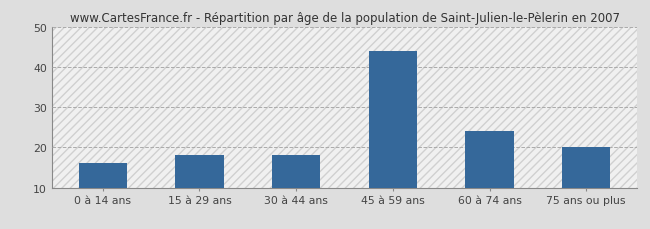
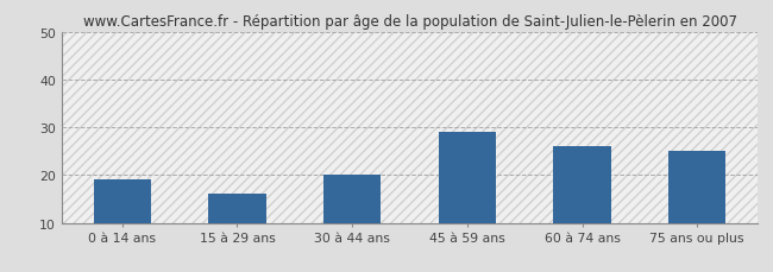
0 à 14 ans: 16 -> 19
15 à 29 ans: 18 -> 16
30 à 44 ans: 18 -> 20
45 à 59 ans: 44 -> 29
60 à 74 ans: 24 -> 26
75 ans ou plus: 20 -> 25
